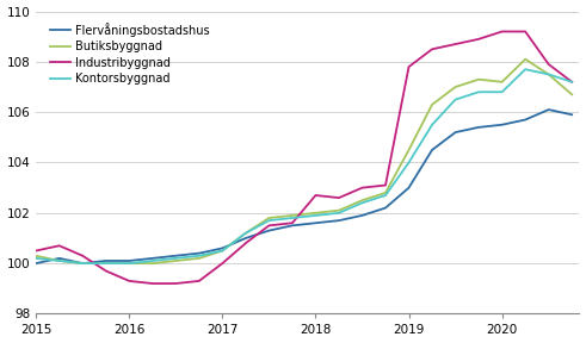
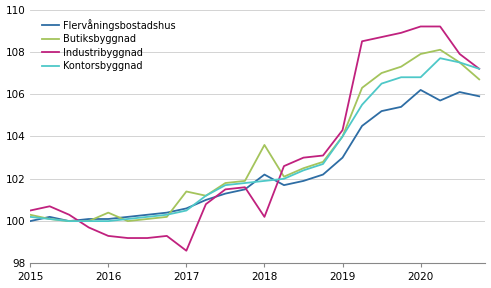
Butiksbyggnad/2016: 100.0 -> 100.4
Butiksbyggnad/2017: 100.5 -> 101.4
Industribyggnad/2017: 100.0 -> 98.6
Flervåningsbostadshus/2018: 101.6 -> 102.2
Butiksbyggnad/2018: 102.0 -> 103.6
Industribyggnad/2018: 102.7 -> 100.2
Butiksbyggnad/2019: 104.5 -> 104.0
Industribyggnad/2019: 107.8 -> 104.3
Flervåningsbostadshus/2020: 105.5 -> 106.2
Butiksbyggnad/2020: 107.2 -> 107.9
